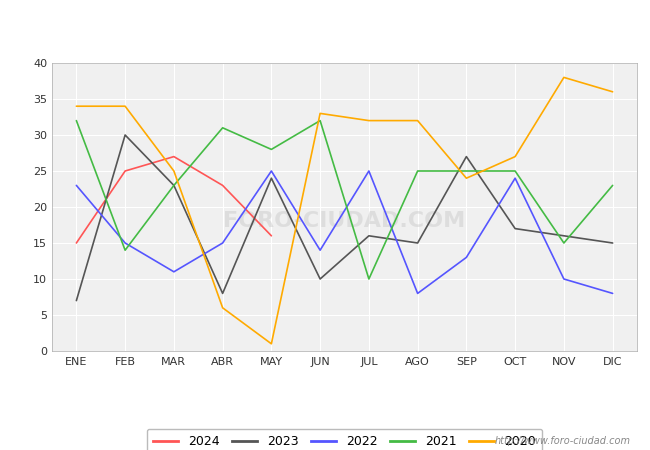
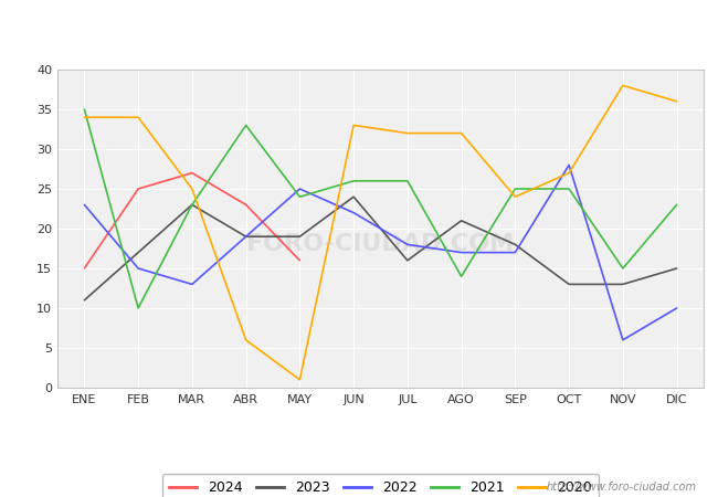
2023/ENE: 7 -> 11
2021/ENE: 32 -> 35
2023/FEB: 30 -> 17
2021/FEB: 14 -> 10
2022/MAR: 11 -> 13
2023/ABR: 8 -> 19
2022/ABR: 15 -> 19
2021/ABR: 31 -> 33
2023/MAY: 24 -> 19
2021/MAY: 28 -> 24
2023/JUN: 10 -> 24
2022/JUN: 14 -> 22
2021/JUN: 32 -> 26
2022/JUL: 25 -> 18
2021/JUL: 10 -> 26
2023/AGO: 15 -> 21
2022/AGO: 8 -> 17
2021/AGO: 25 -> 14
2023/SEP: 27 -> 18
2022/SEP: 13 -> 17
2023/OCT: 17 -> 13
2022/OCT: 24 -> 28
2023/NOV: 16 -> 13
2022/NOV: 10 -> 6
2022/DIC: 8 -> 10
